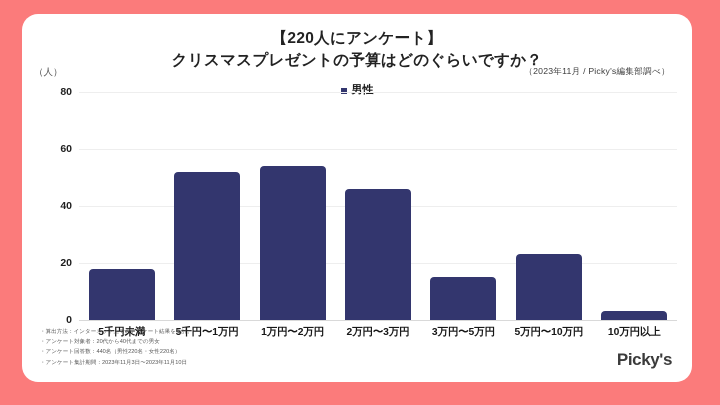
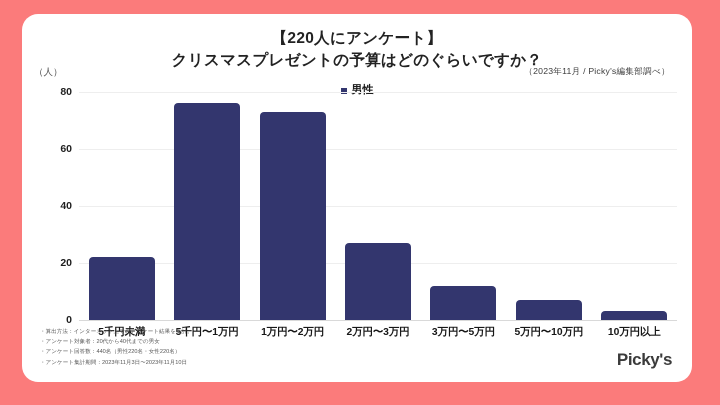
5千円未満: 18 -> 22
5千円〜1万円: 52 -> 76
1万円〜2万円: 54 -> 73
2万円〜3万円: 46 -> 27
3万円〜5万円: 15 -> 12
5万円〜10万円: 23 -> 7
